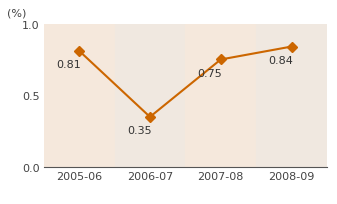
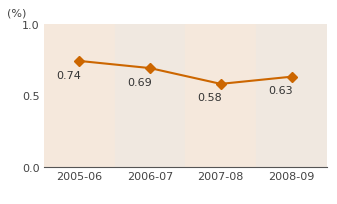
2005-06: 0.81 -> 0.74
2006-07: 0.35 -> 0.69
2007-08: 0.75 -> 0.58
2008-09: 0.84 -> 0.63
